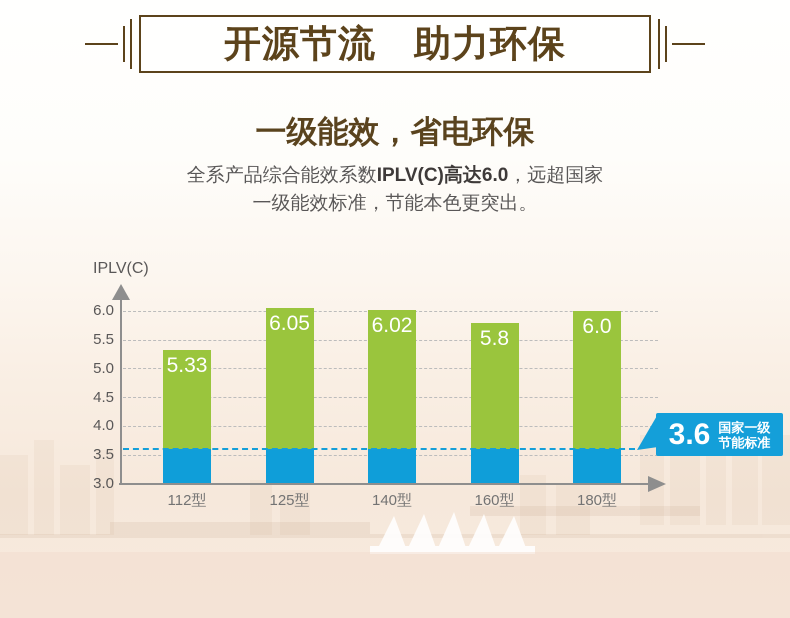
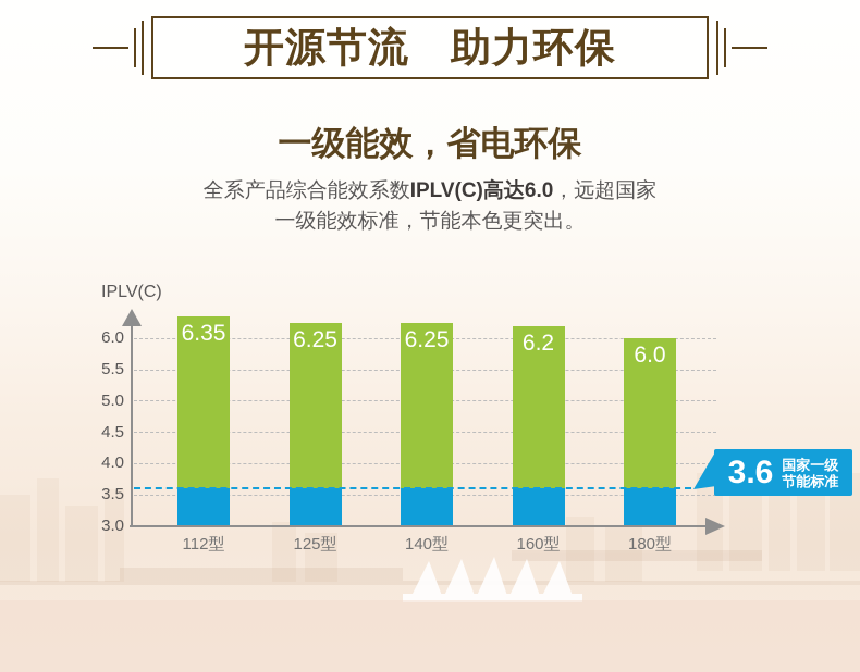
112型: 5.33 -> 6.35
125型: 6.05 -> 6.25
140型: 6.02 -> 6.25
160型: 5.8 -> 6.2
